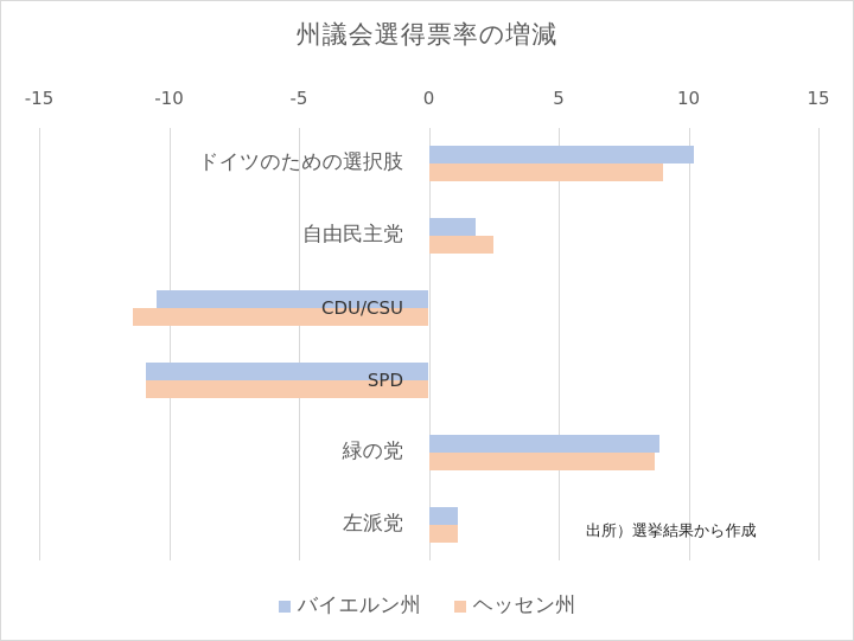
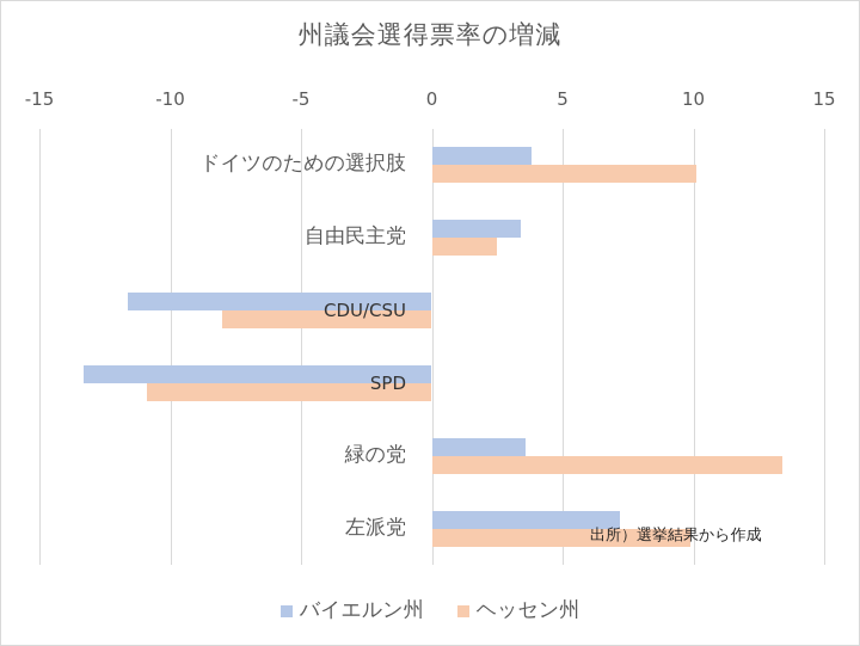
バイエルン州/ドイツのための選択肢: 10.2 -> 3.8
ヘッセン州/ドイツのための選択肢: 9.0 -> 10.1
バイエルン州/自由民主党: 1.8 -> 3.4
バイエルン州/CDU/CSU: -10.5 -> -11.6
ヘッセン州/CDU/CSU: -11.4 -> -8.0
バイエルン州/SPD: -10.9 -> -13.3
バイエルン州/緑の党: 8.9 -> 3.6
ヘッセン州/緑の党: 8.7 -> 13.4
バイエルン州/左派党: 1.1 -> 7.2
ヘッセン州/左派党: 1.1 -> 9.9
